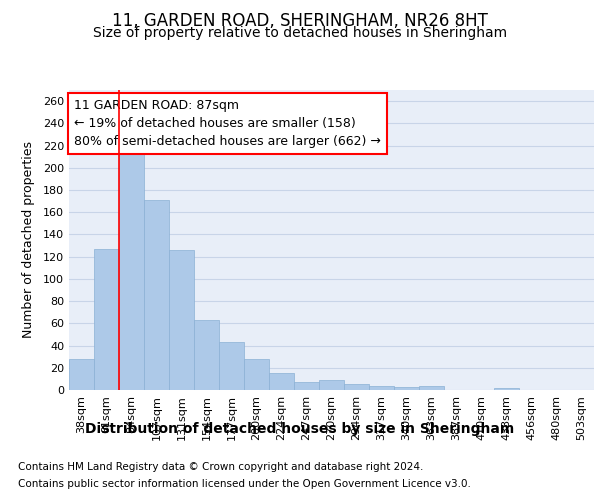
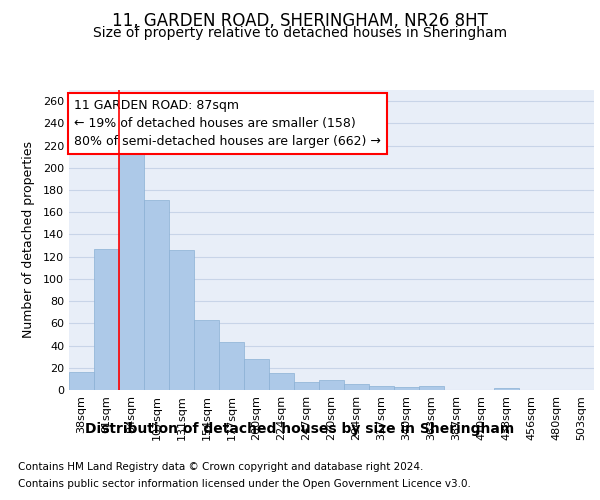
38sqm: 28 -> 16
